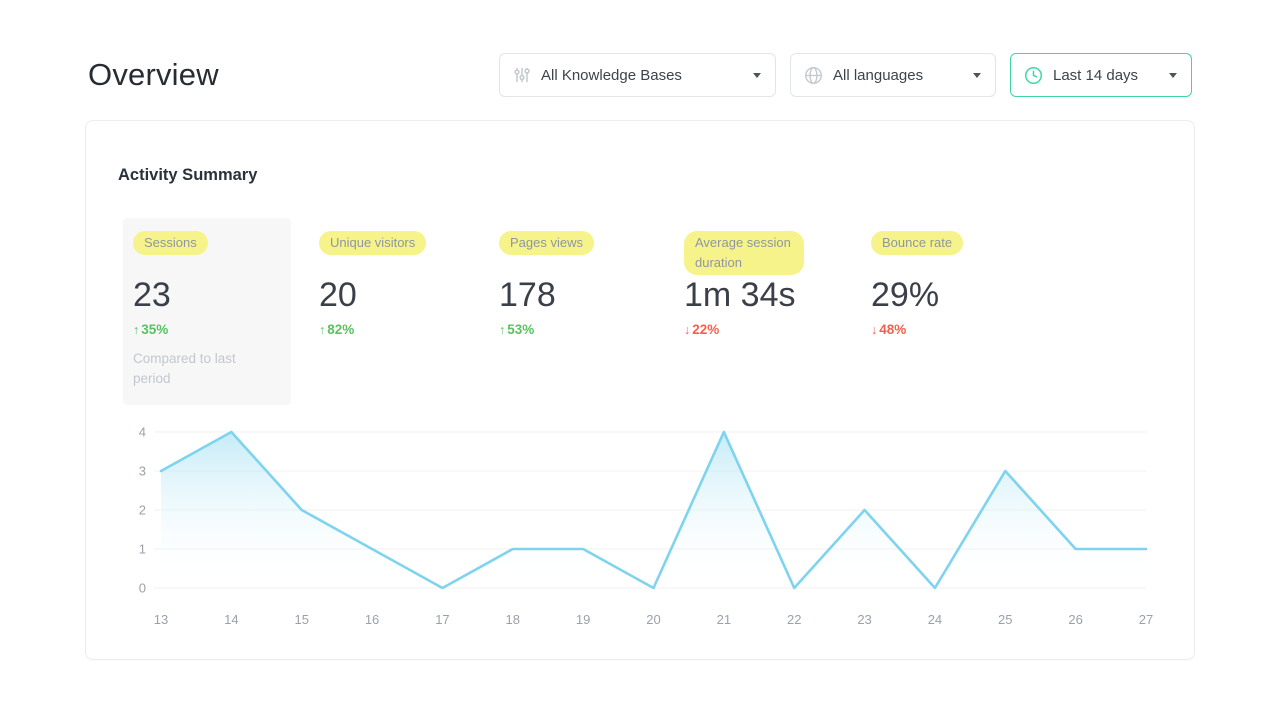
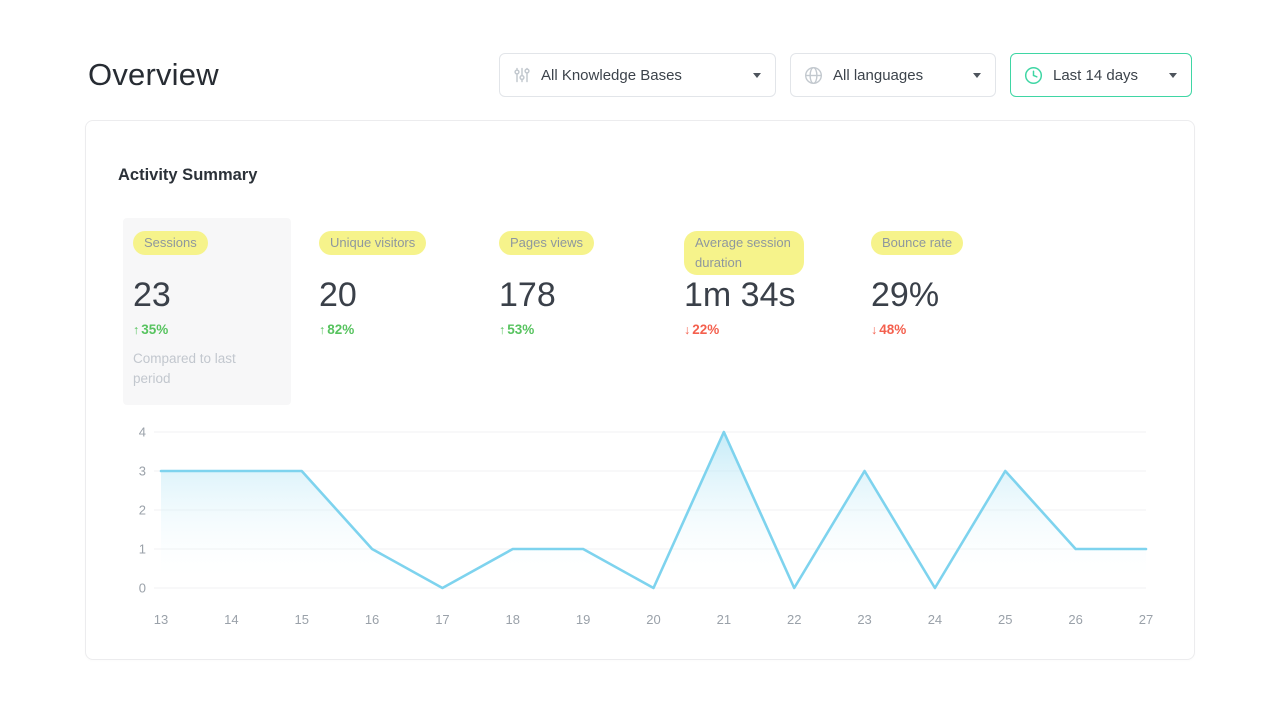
14: 4 -> 3
15: 2 -> 3
23: 2 -> 3
